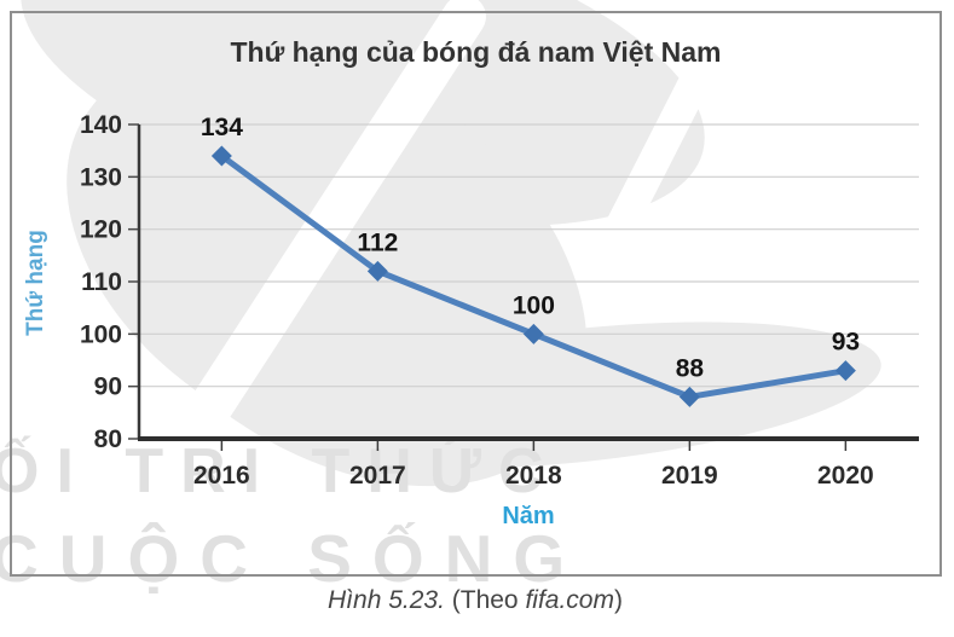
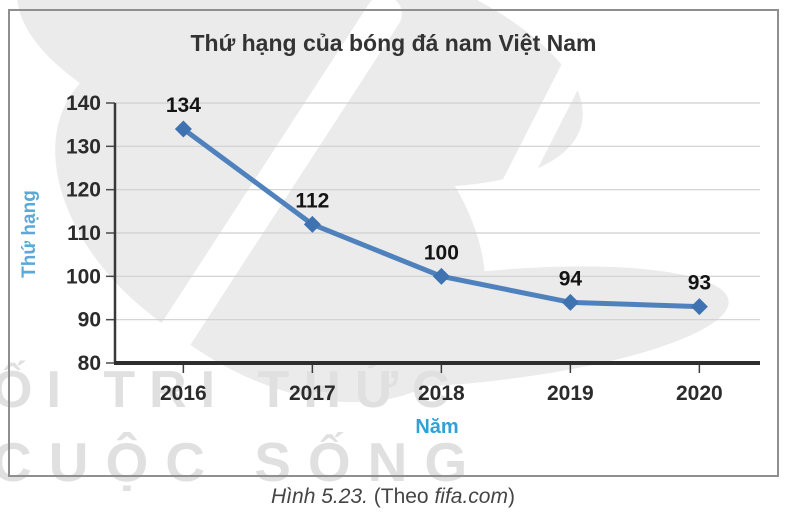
2019: 88 -> 94
